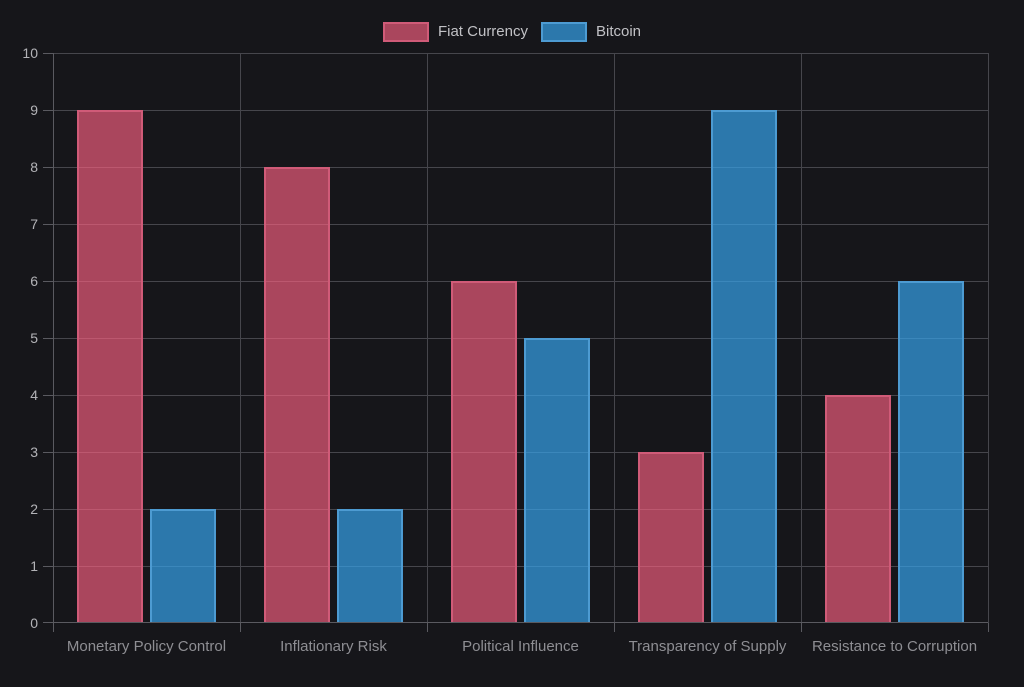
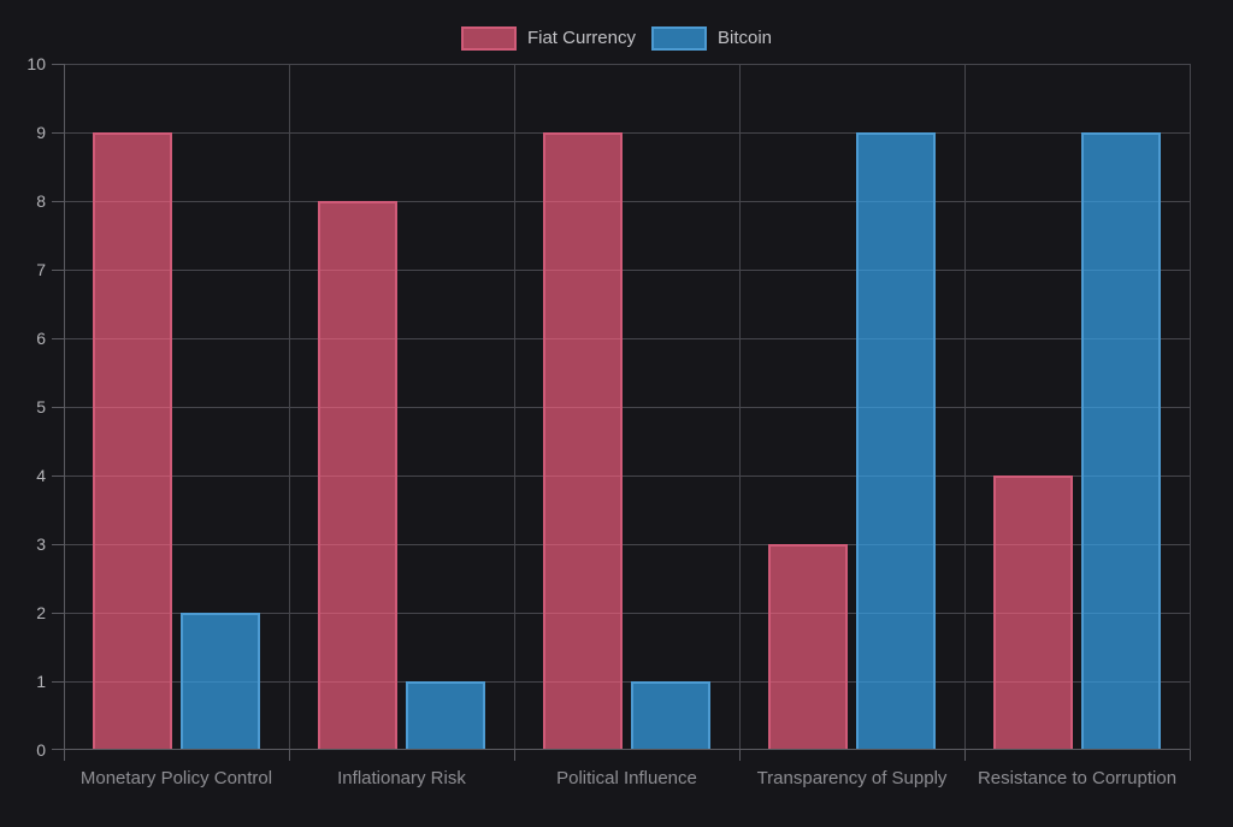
Bitcoin/Inflationary Risk: 2 -> 1
Fiat Currency/Political Influence: 6 -> 9
Bitcoin/Political Influence: 5 -> 1
Bitcoin/Resistance to Corruption: 6 -> 9
